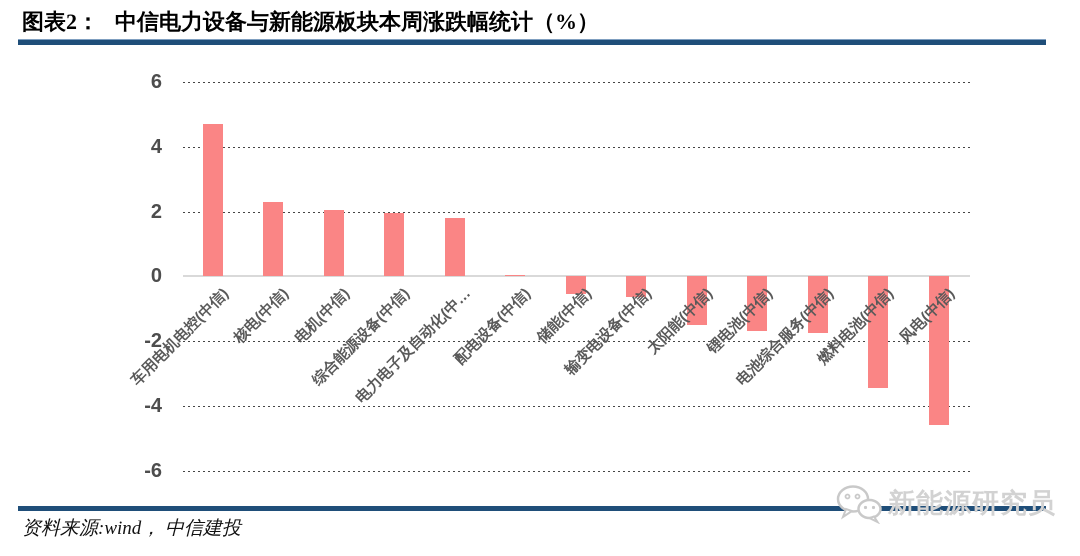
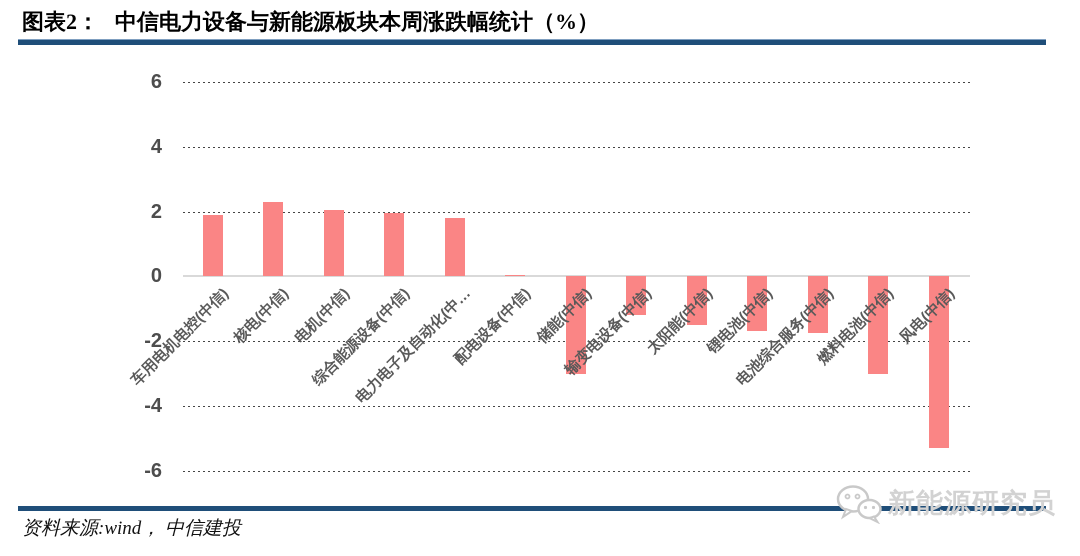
车用电机电控(中信): 4.7 -> 1.9
储能(中信): -0.6 -> -3.0
输变电设备(中信): -0.7 -> -1.2
燃料电池(中信): -3.5 -> -3.0
风电(中信): -4.6 -> -5.3
